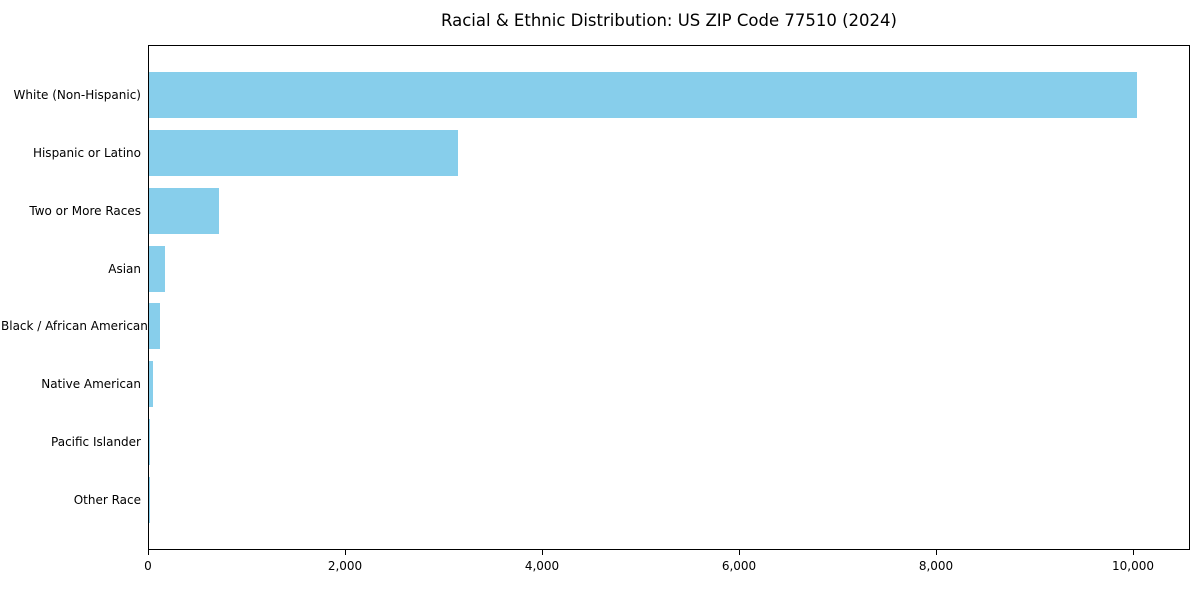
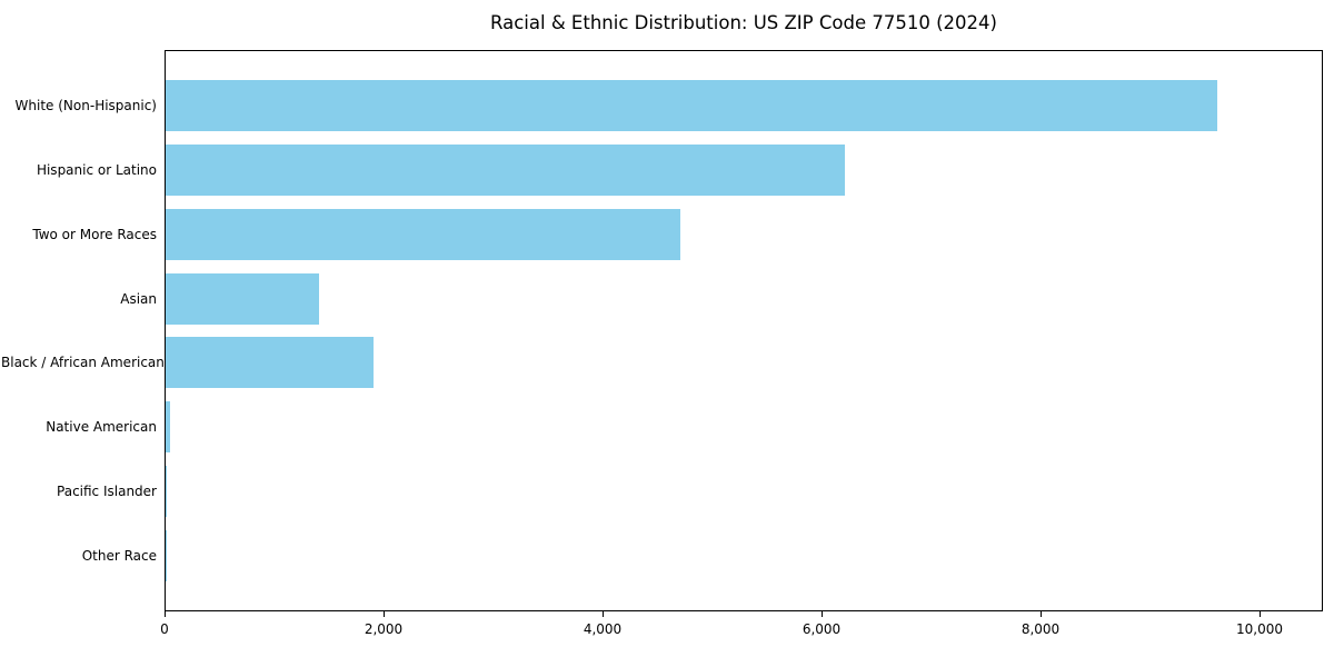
White (Non-Hispanic): 10000 -> 9600
Hispanic or Latino: 3100 -> 6200
Two or More Races: 700 -> 4700
Asian: 200 -> 1400
Black / African American: 100 -> 1900
